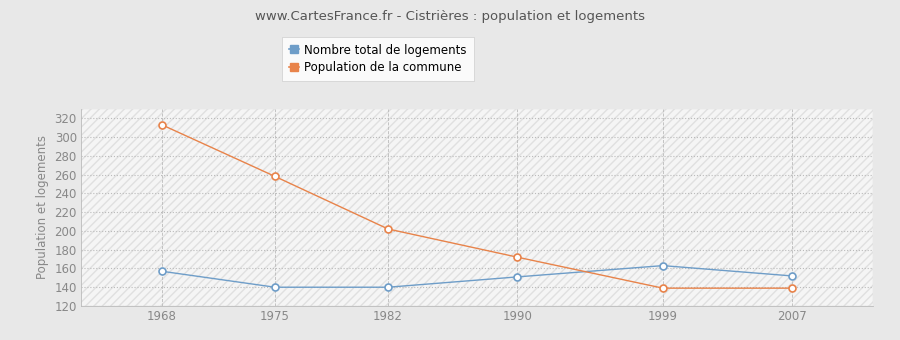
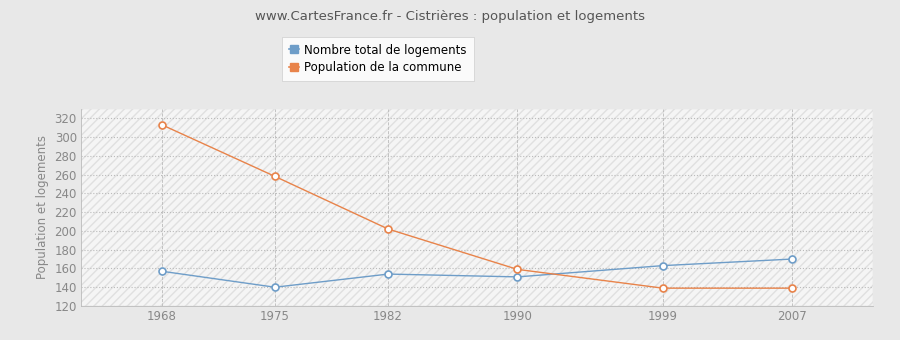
Nombre total de logements/1982: 140 -> 154
Population de la commune/1990: 172 -> 159
Nombre total de logements/2007: 152 -> 170
